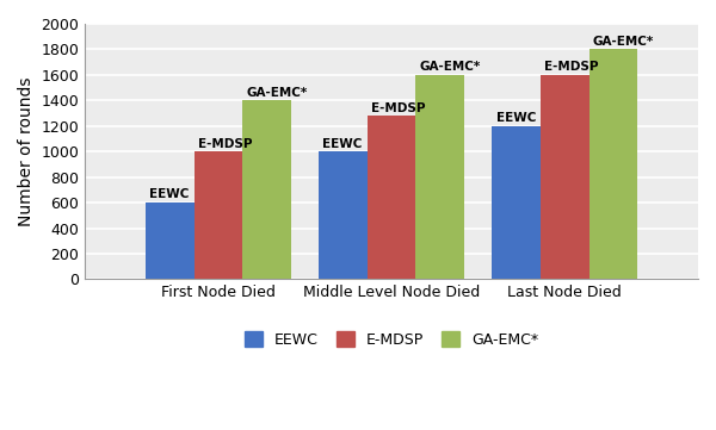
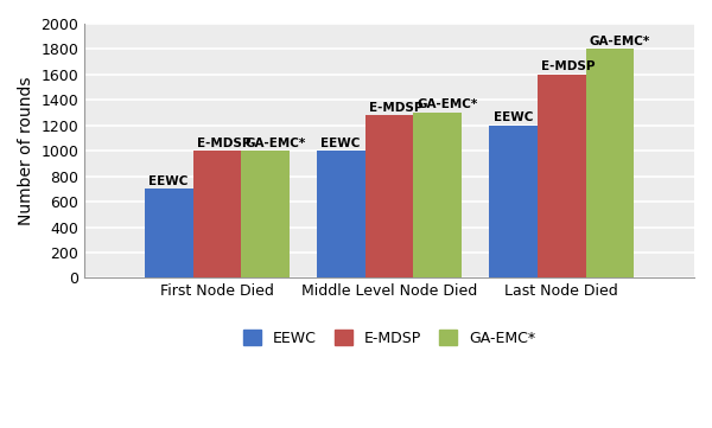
EEWC/First Node Died: 600 -> 700
GA-EMC*/First Node Died: 1400 -> 1000
GA-EMC*/Middle Level Node Died: 1600 -> 1300
